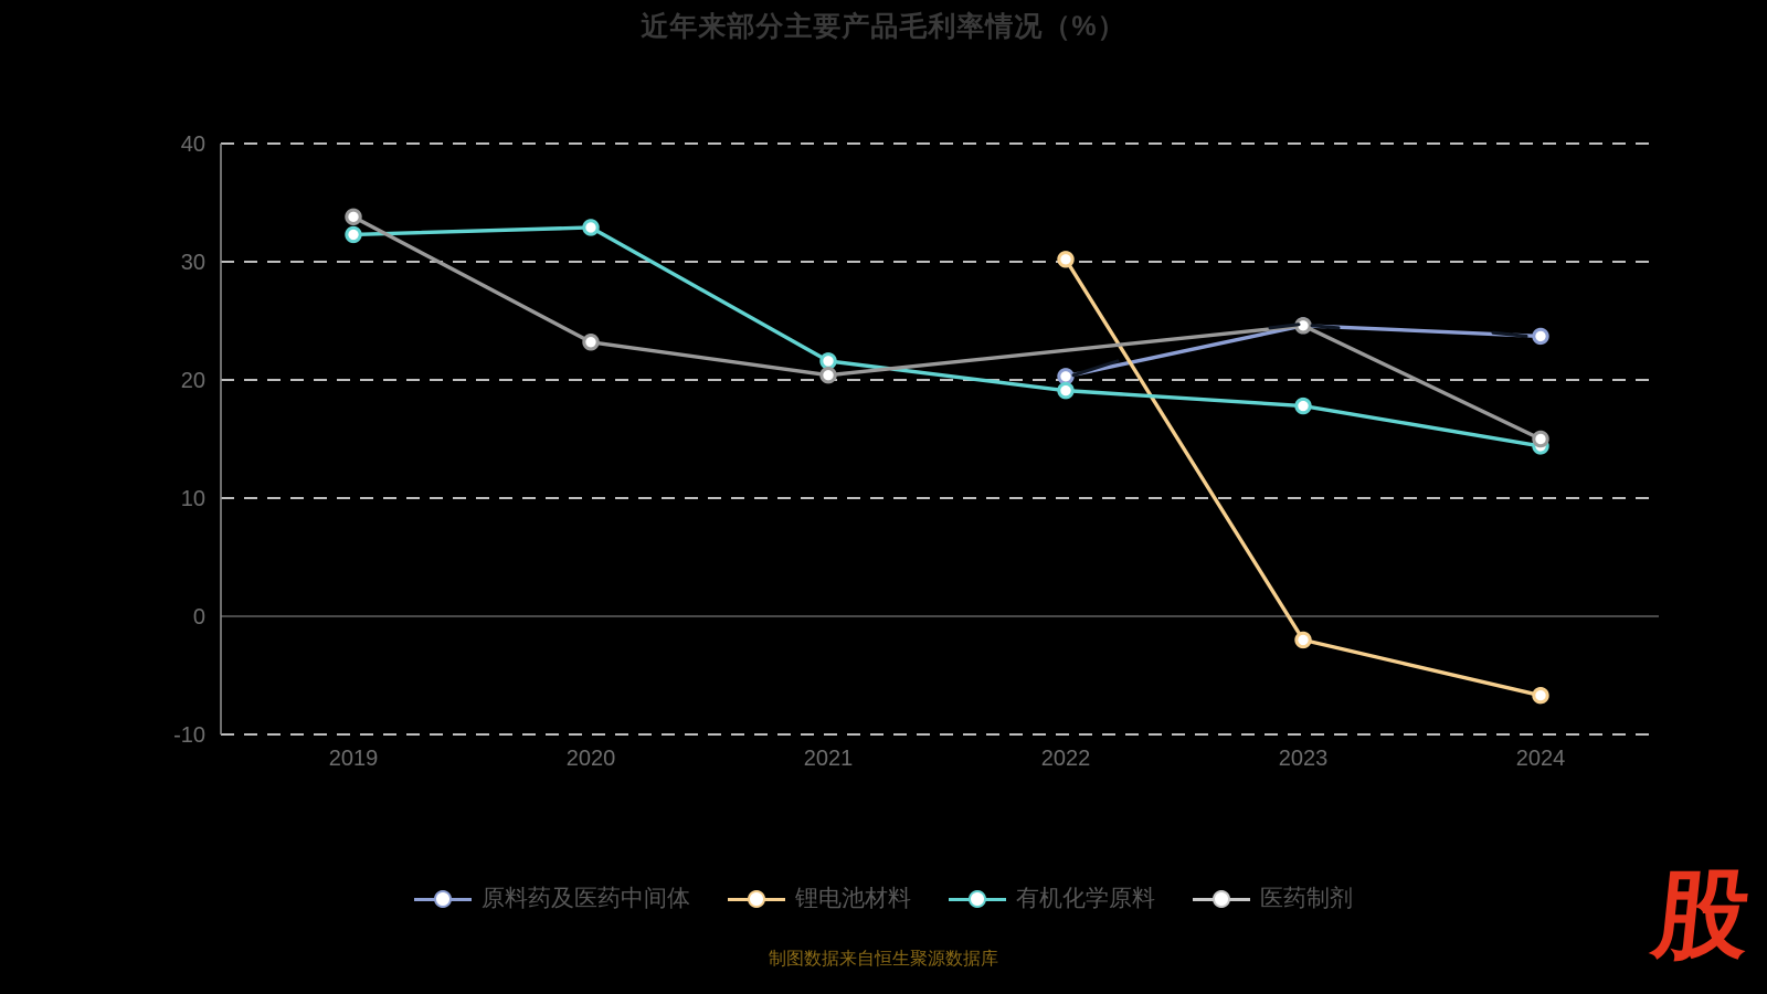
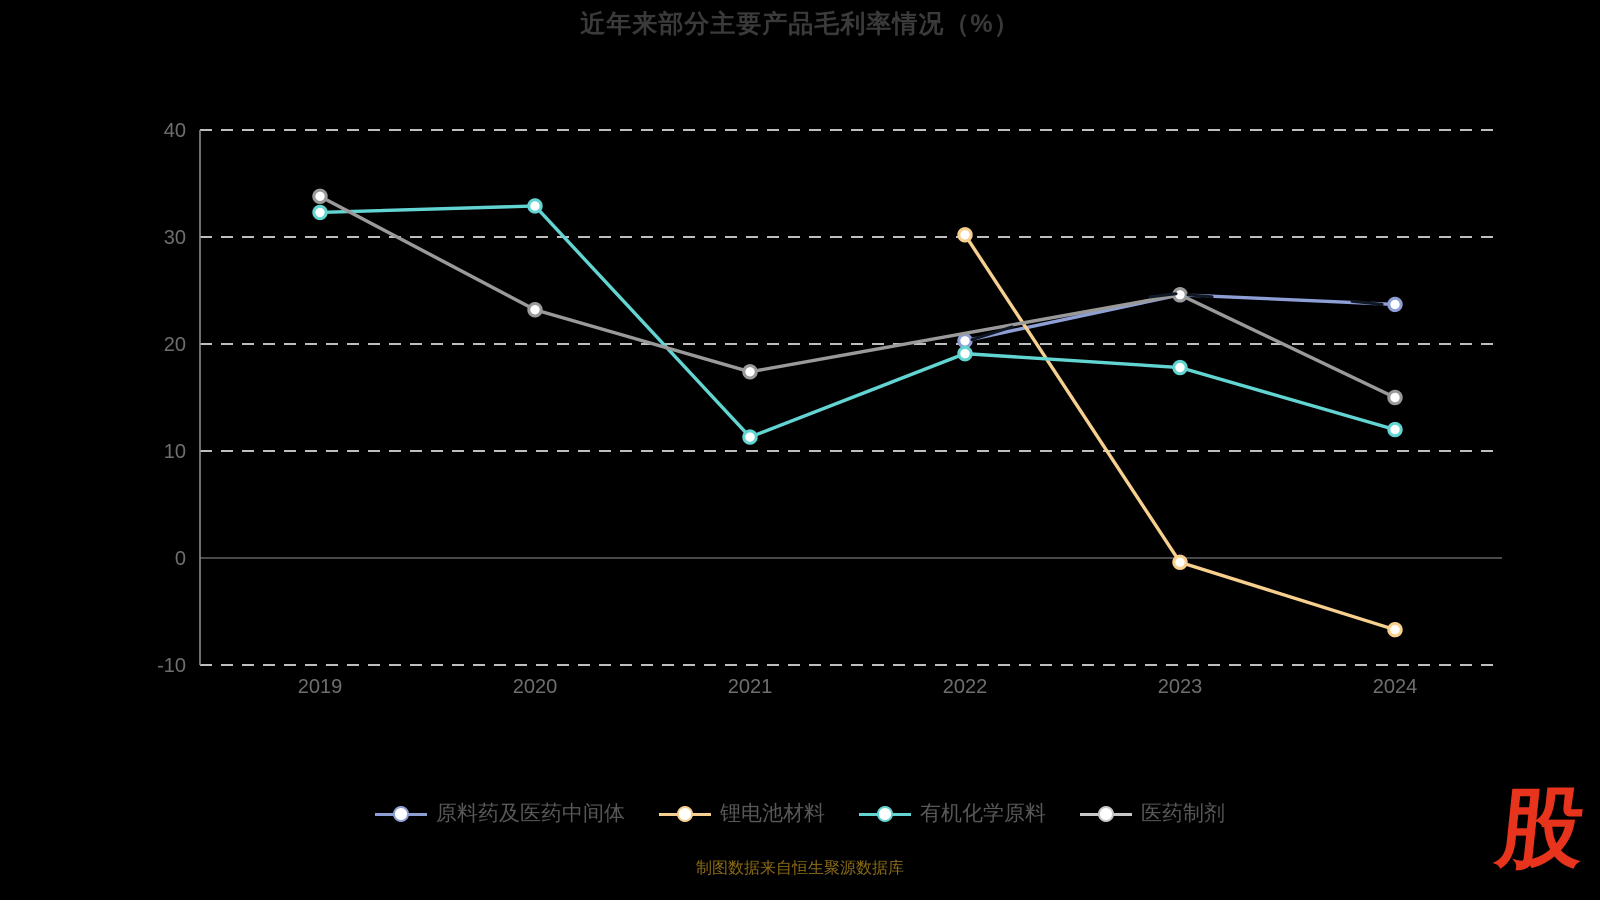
有机化学原料/2021: 21.6 -> 11.3
医药制剂/2021: 20.4 -> 17.4
锂电池材料/2023: -2.0 -> -0.4
有机化学原料/2024: 14.4 -> 12.0
